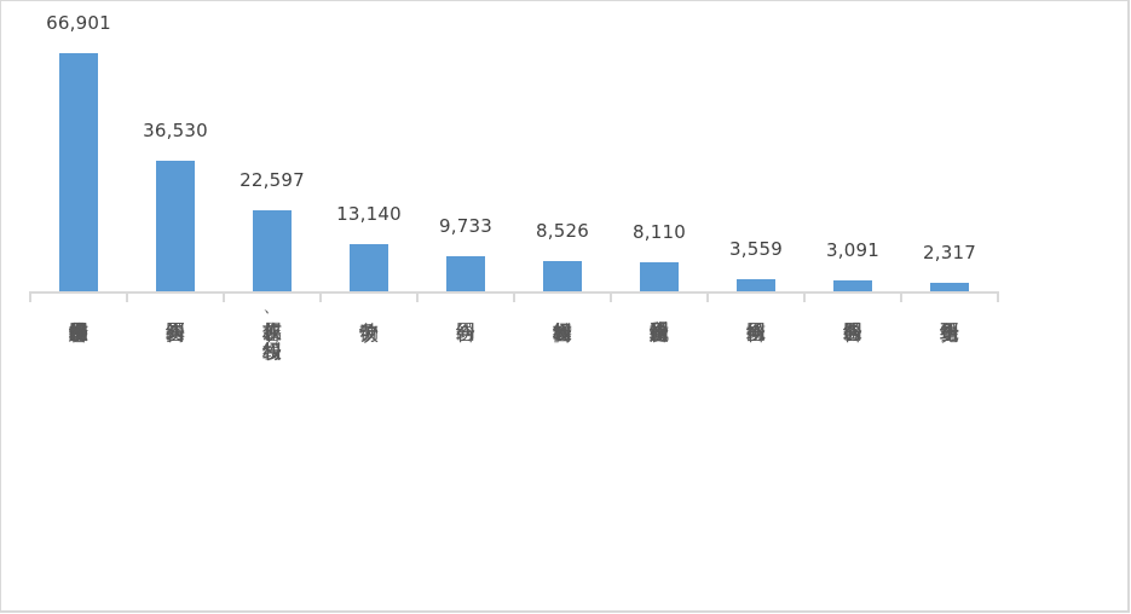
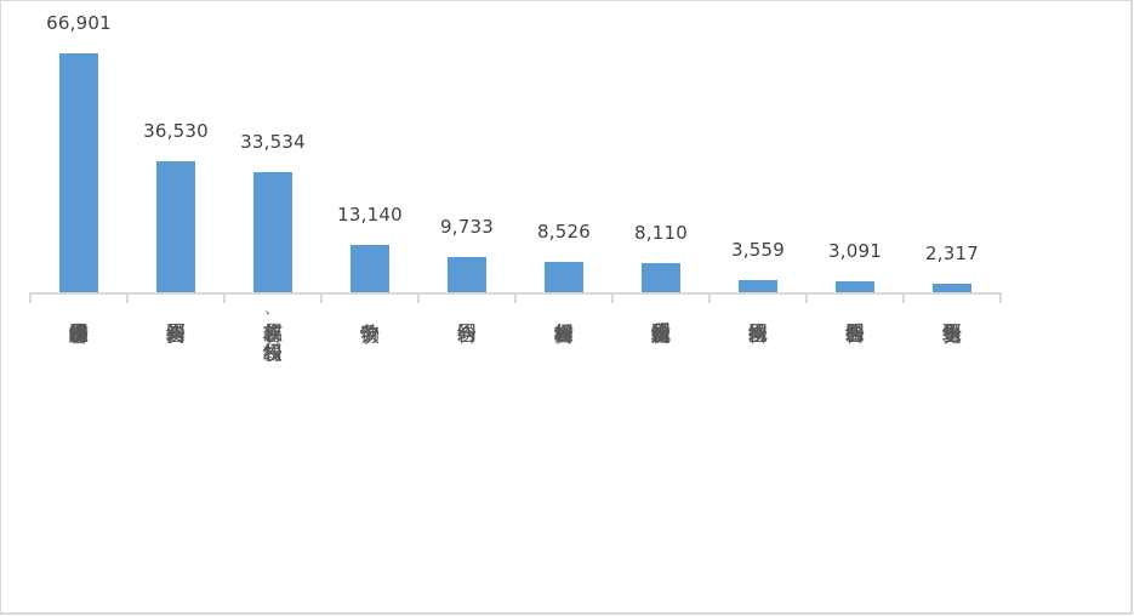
著作权权属、侵权纠纷: 22,597 -> 33,534
